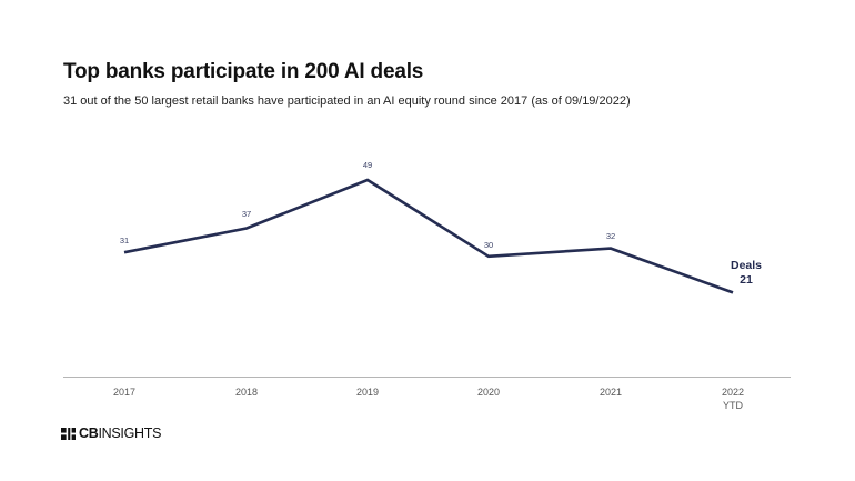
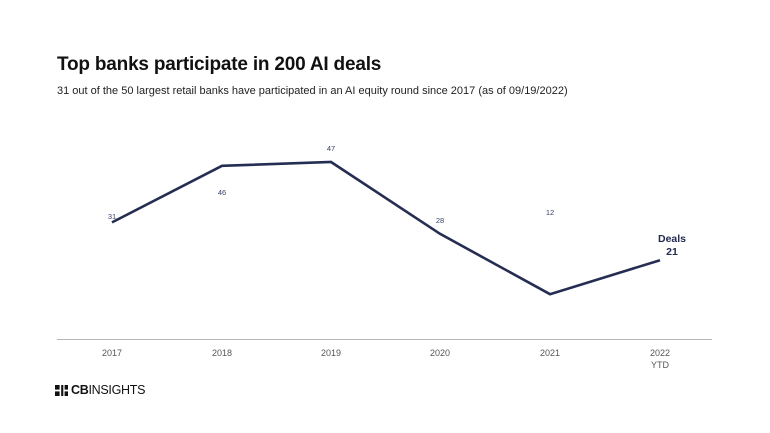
2018: 37 -> 46
2019: 49 -> 47
2020: 30 -> 28
2021: 32 -> 12
